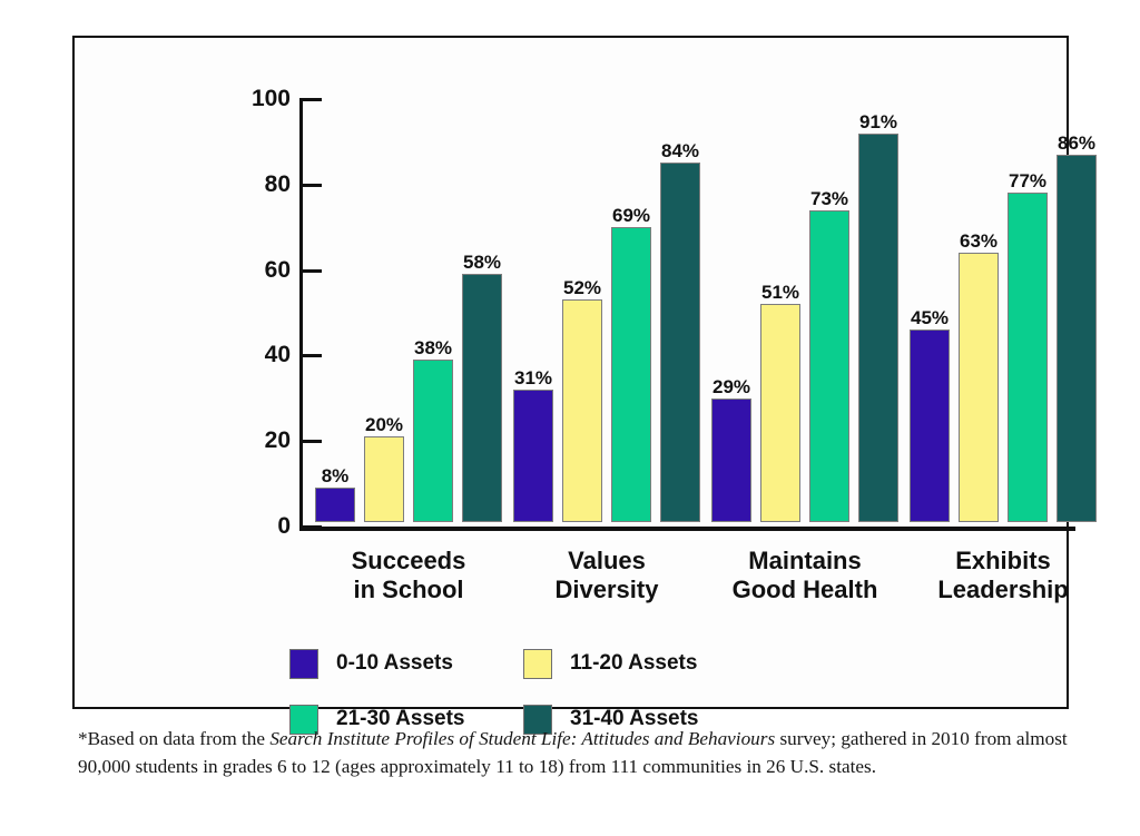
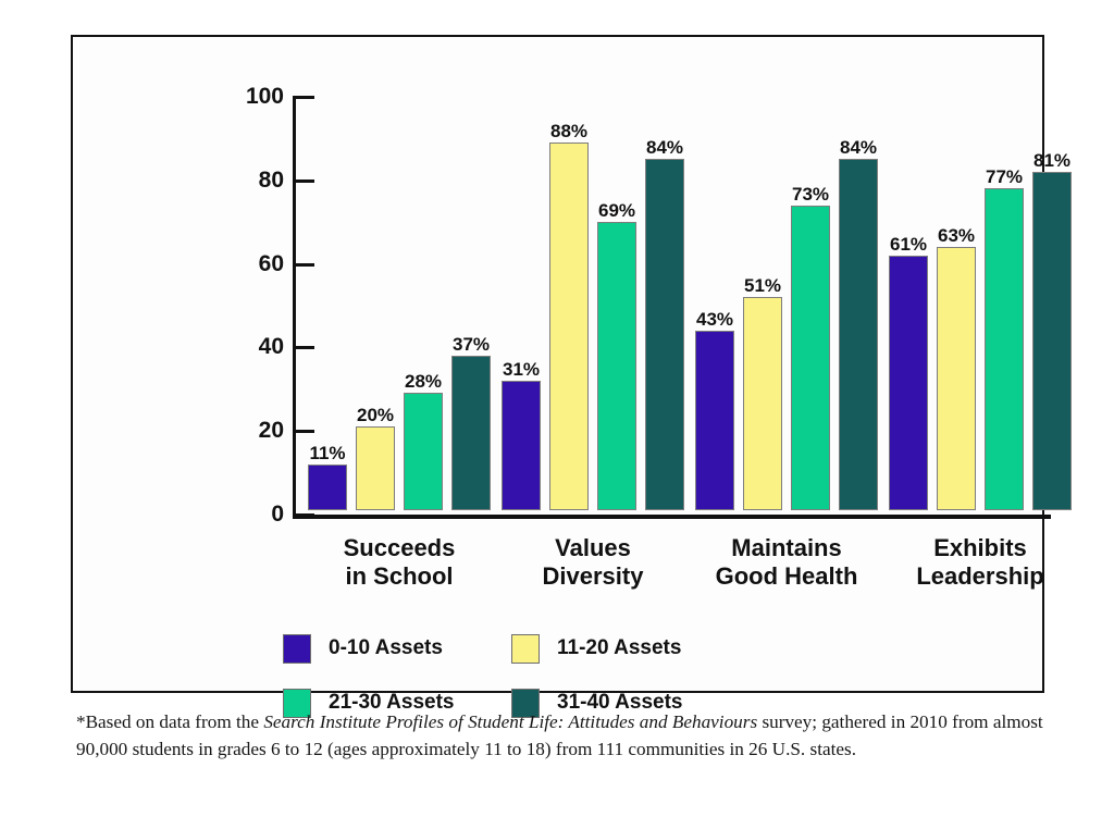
0-10 Assets/Succeeds in School: 8% -> 11%
21-30 Assets/Succeeds in School: 38% -> 28%
31-40 Assets/Succeeds in School: 58% -> 37%
11-20 Assets/Values Diversity: 52% -> 88%
0-10 Assets/Maintains Good Health: 29% -> 43%
31-40 Assets/Maintains Good Health: 91% -> 84%
0-10 Assets/Exhibits Leadership: 45% -> 61%
31-40 Assets/Exhibits Leadership: 86% -> 81%
